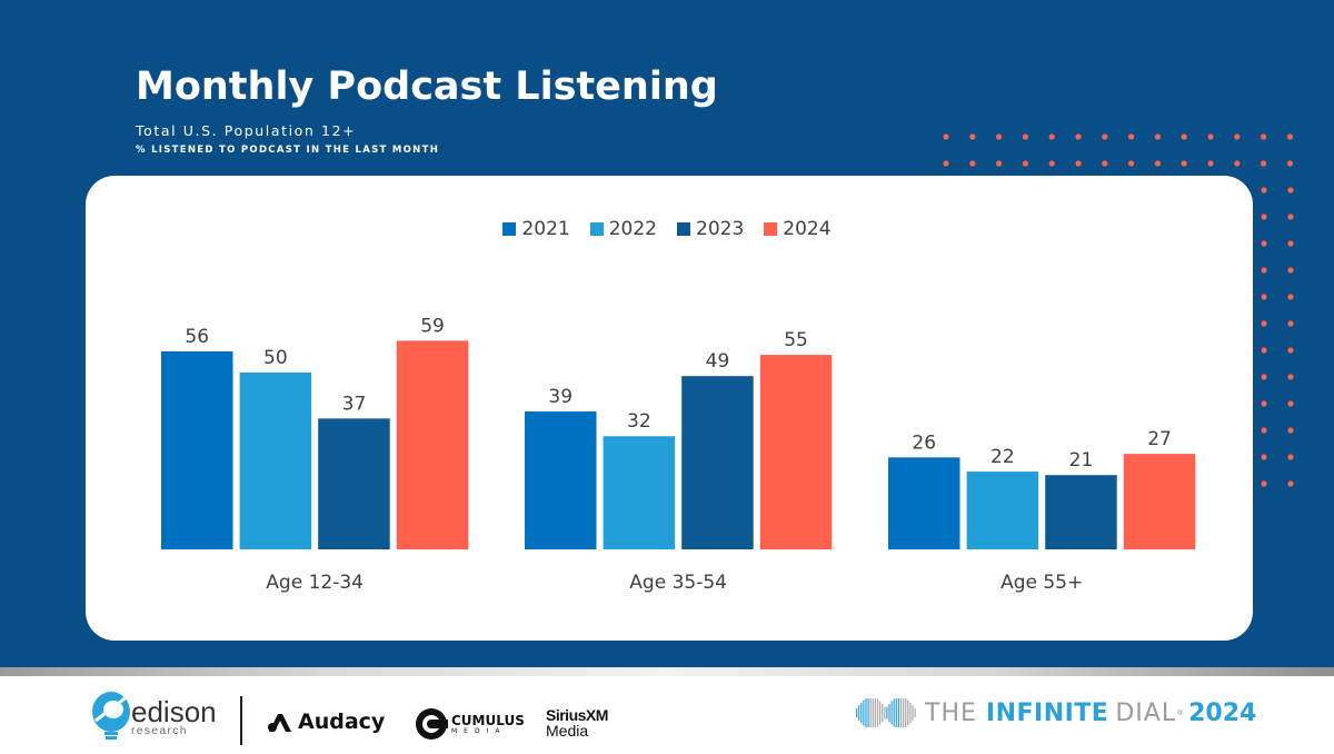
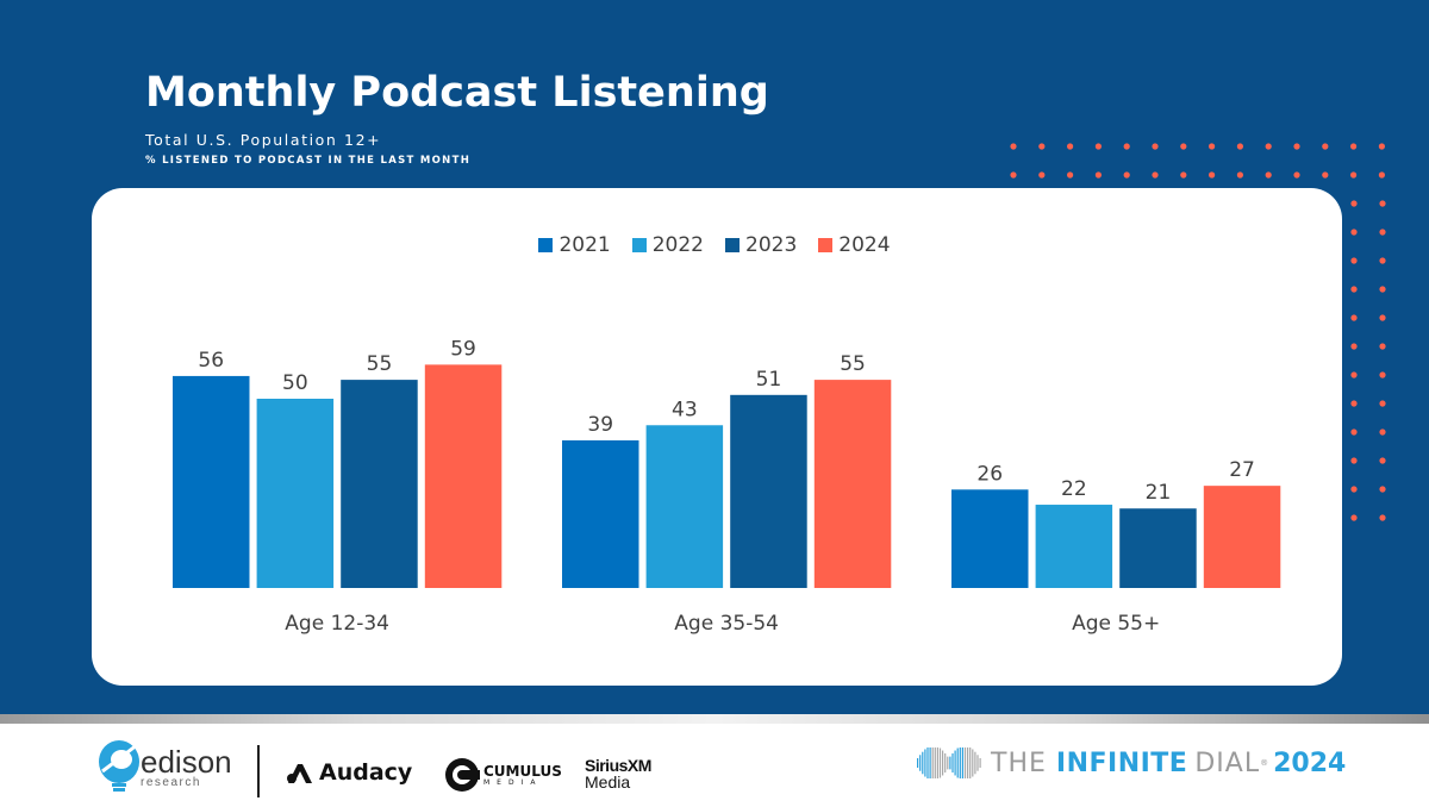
2023/Age 12-34: 37 -> 55
2022/Age 35-54: 32 -> 43
2023/Age 35-54: 49 -> 51
